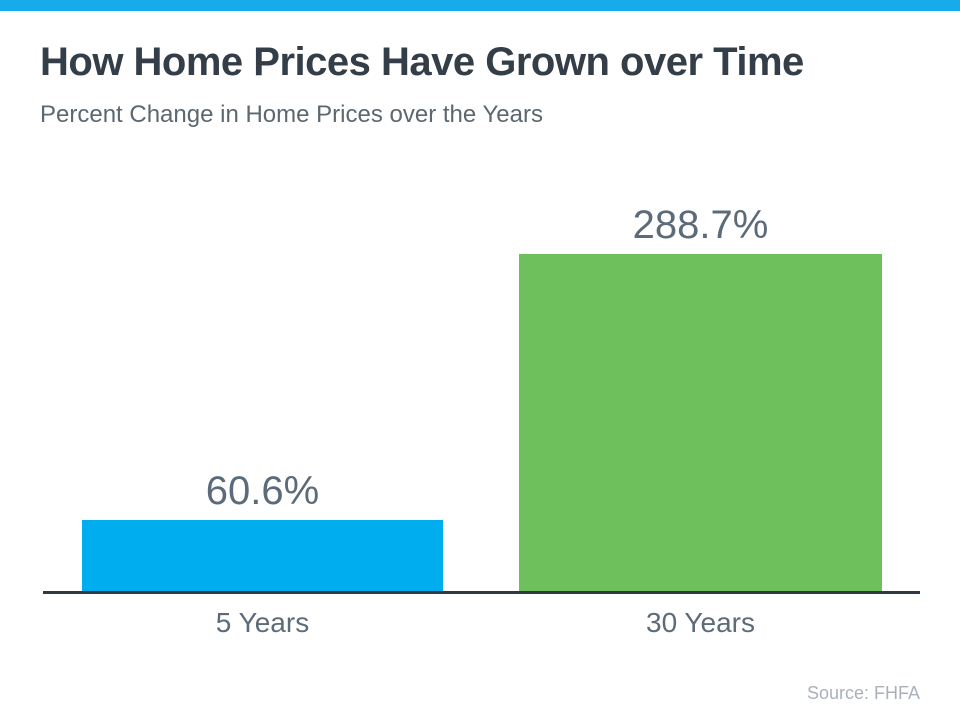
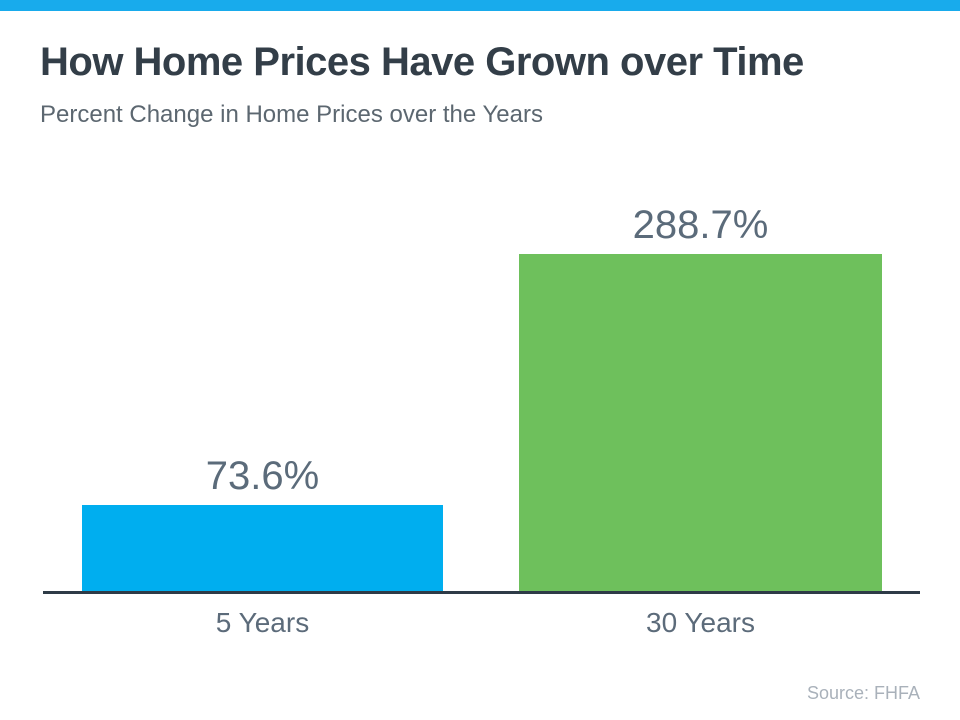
5 Years: 60.6% -> 73.6%
